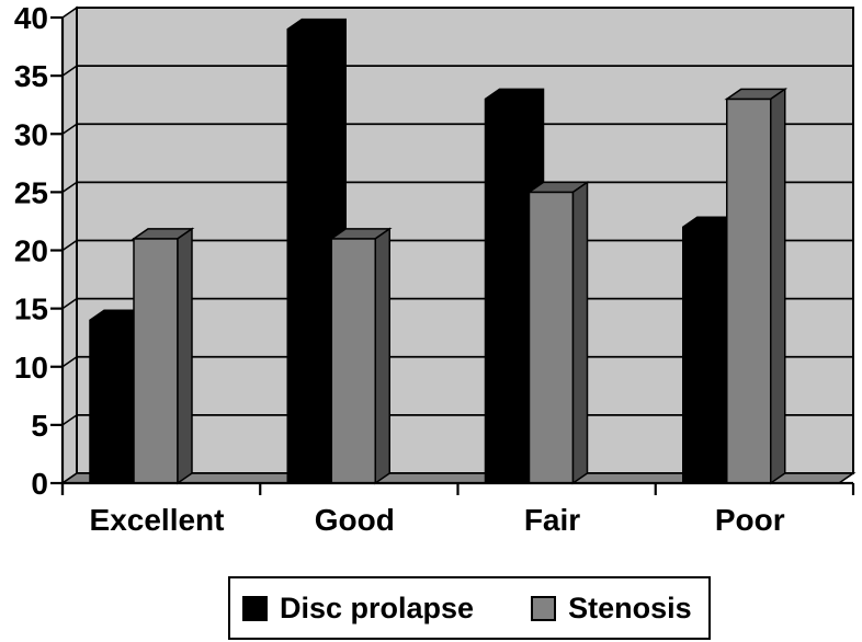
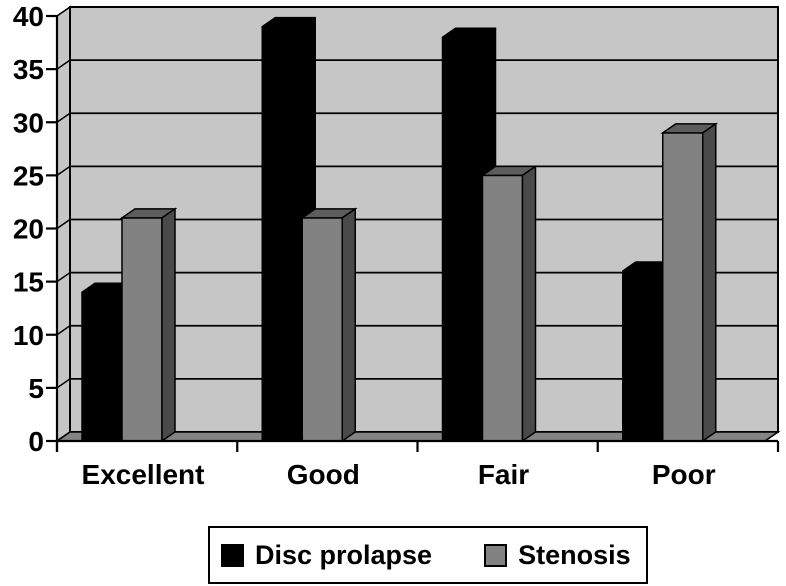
Disc prolapse/Fair: 33 -> 38
Disc prolapse/Poor: 22 -> 16
Stenosis/Poor: 33 -> 29
